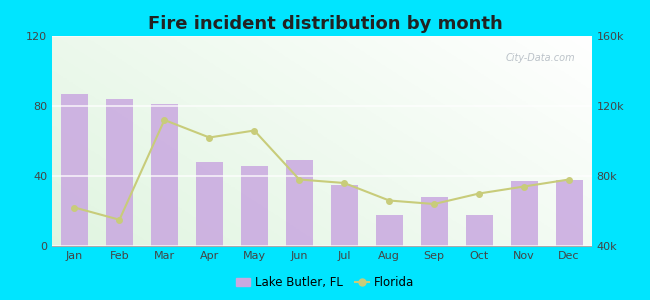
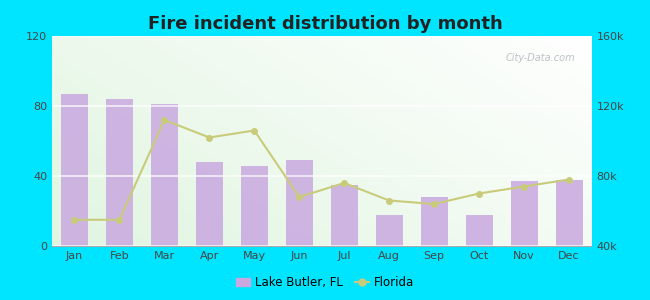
Florida/Jan: 62k -> 55k
Florida/Jun: 78k -> 68k
